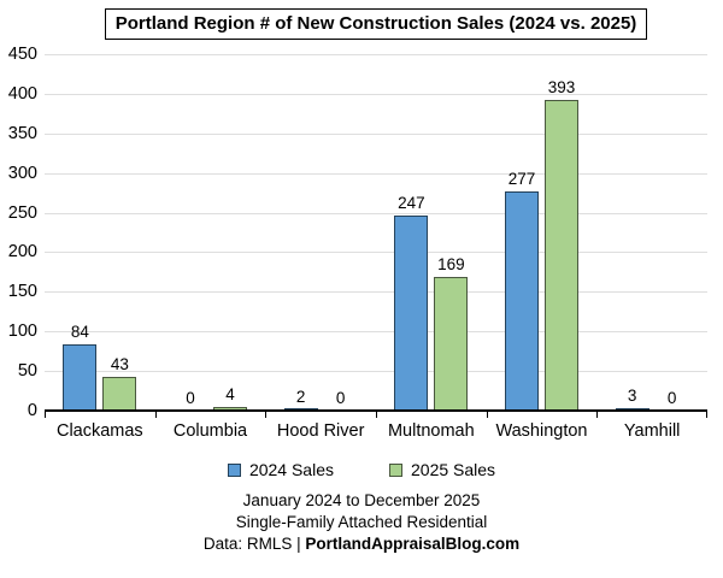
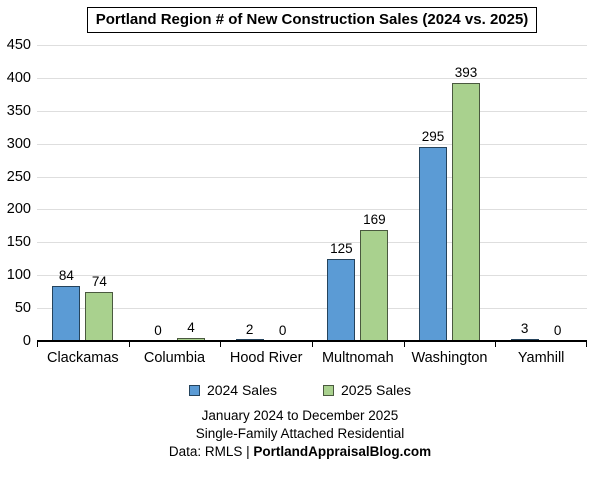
2025 Sales/Clackamas: 43 -> 74
2024 Sales/Multnomah: 247 -> 125
2024 Sales/Washington: 277 -> 295
